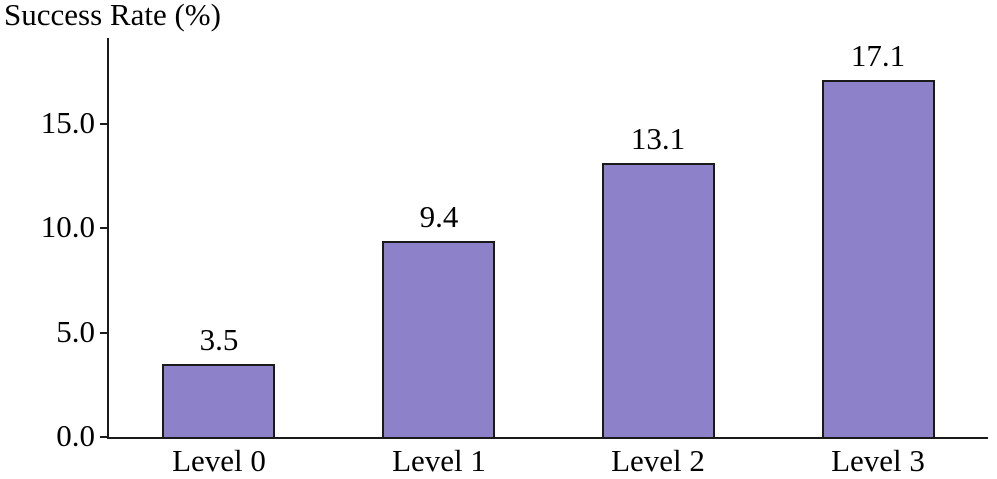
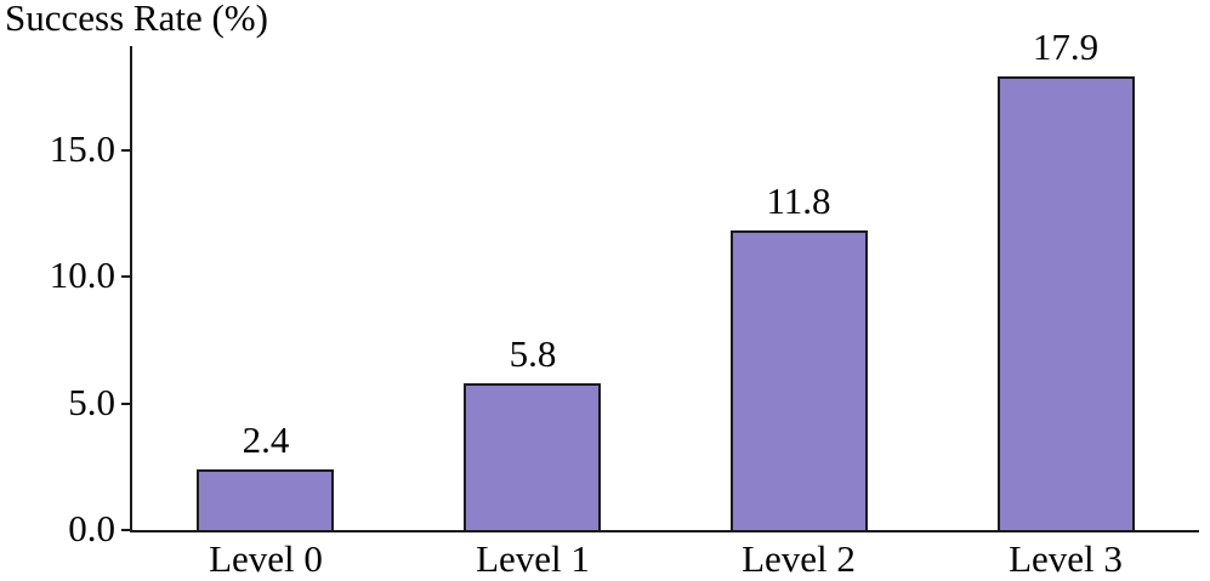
Level 0: 3.5 -> 2.4
Level 1: 9.4 -> 5.8
Level 2: 13.1 -> 11.8
Level 3: 17.1 -> 17.9
